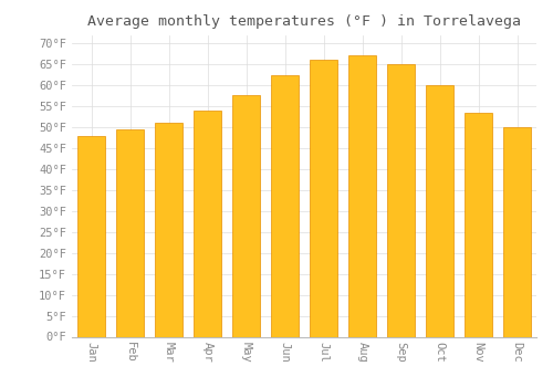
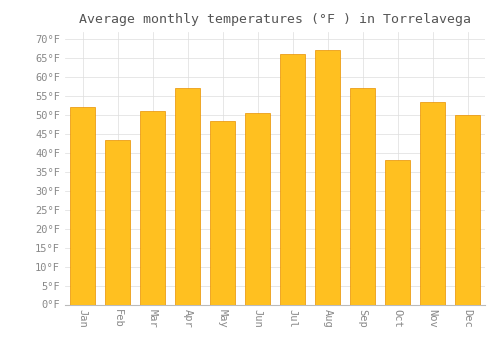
Jan: 48.0°F -> 52.0°F
Feb: 49.5°F -> 43.5°F
Apr: 54.0°F -> 57.0°F
May: 57.5°F -> 48.5°F
Jun: 62.5°F -> 50.5°F
Sep: 65.0°F -> 57.0°F
Oct: 60.0°F -> 38.0°F
